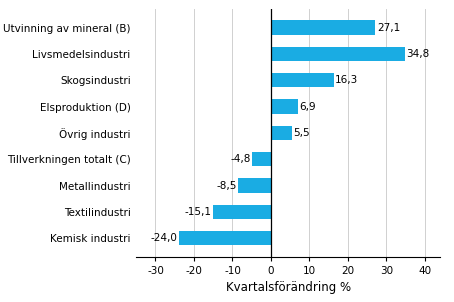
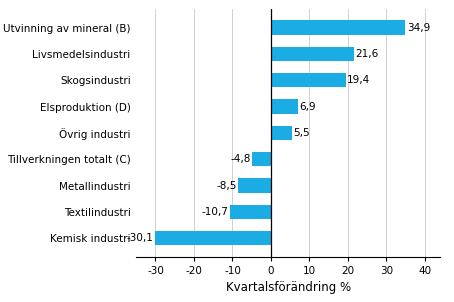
Utvinning av mineral (B): 27,1 -> 34,9
Livsmedelsindustri: 34,8 -> 21,6
Skogsindustri: 16,3 -> 19,4
Textilindustri: -15,1 -> -10,7
Kemisk industri: -24,0 -> -30,1
